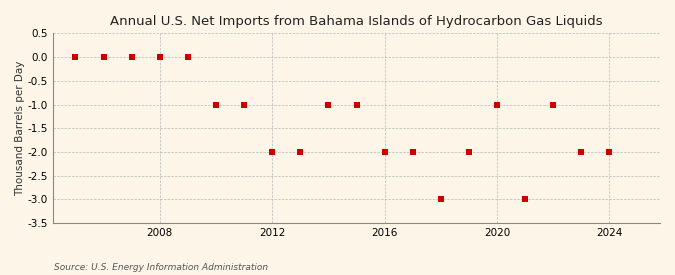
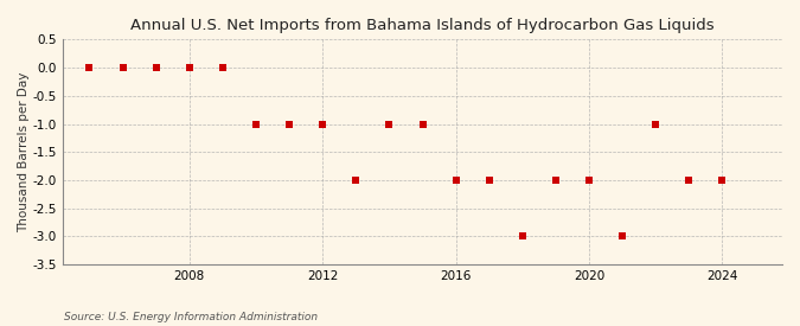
2012: -2 -> -1
2020: -1 -> -2
